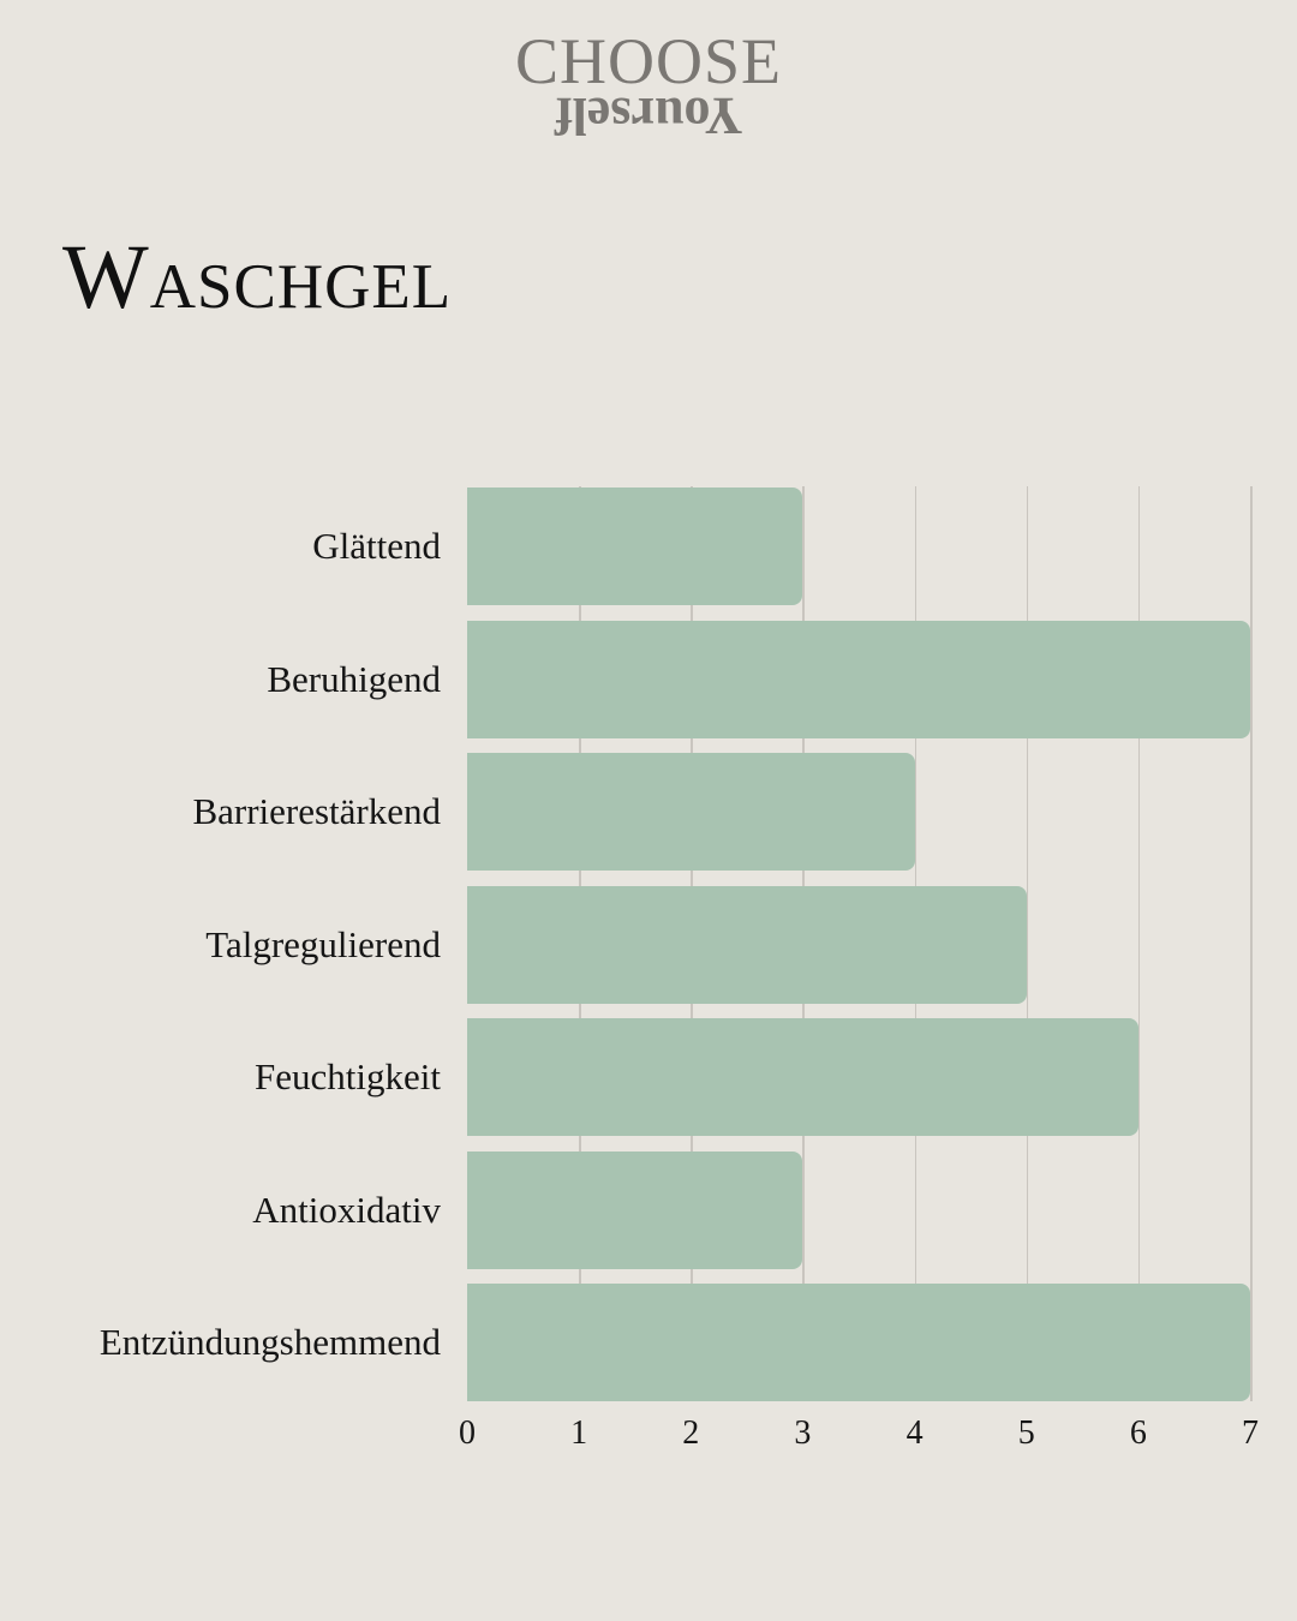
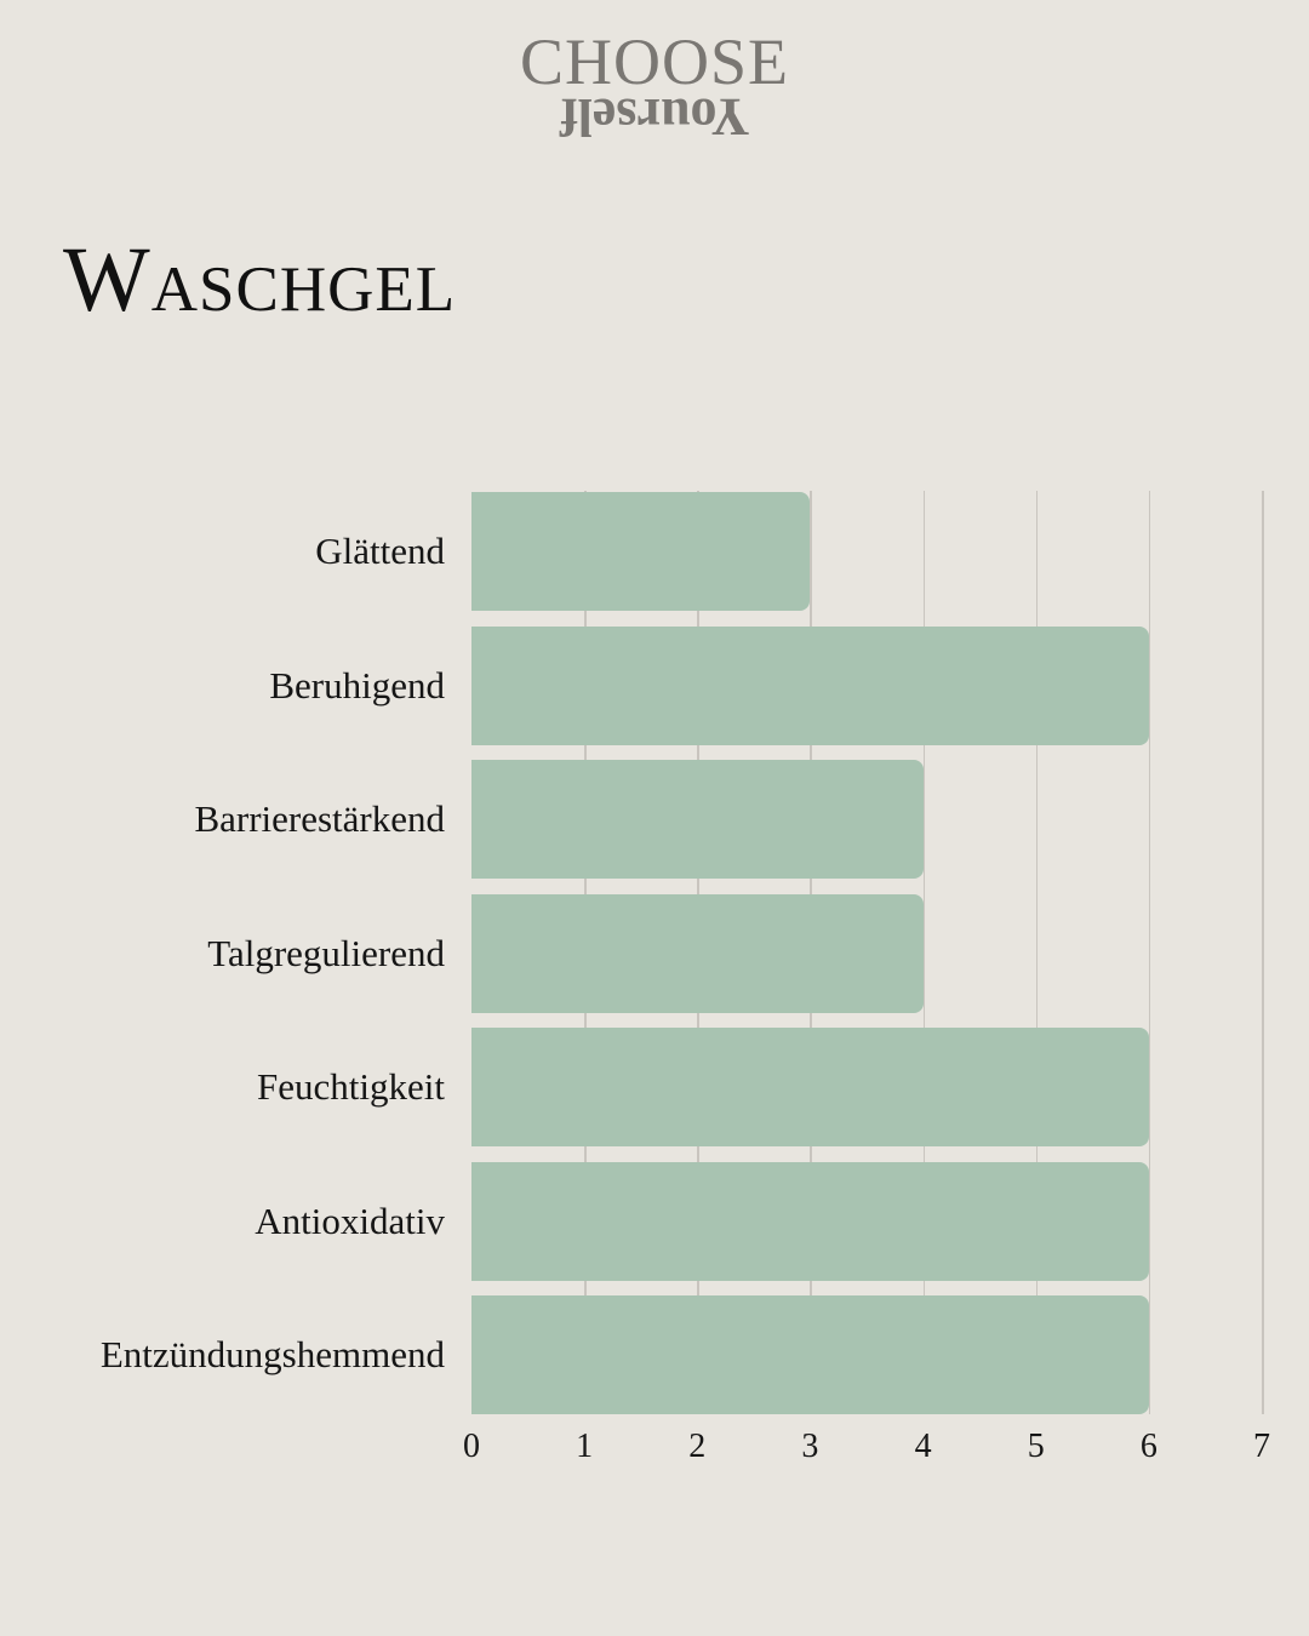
Beruhigend: 7 -> 6
Talgregulierend: 5 -> 4
Antioxidativ: 3 -> 6
Entzündungshemmend: 7 -> 6
